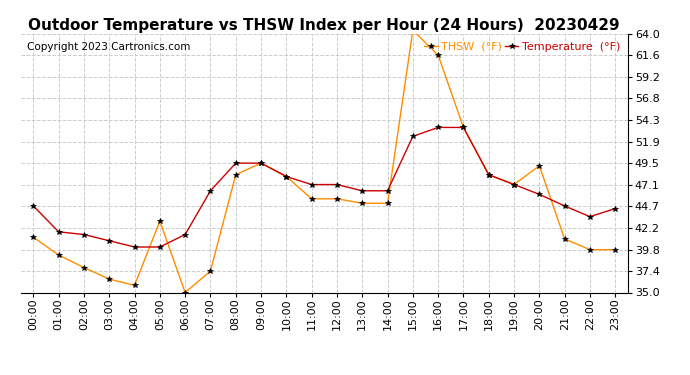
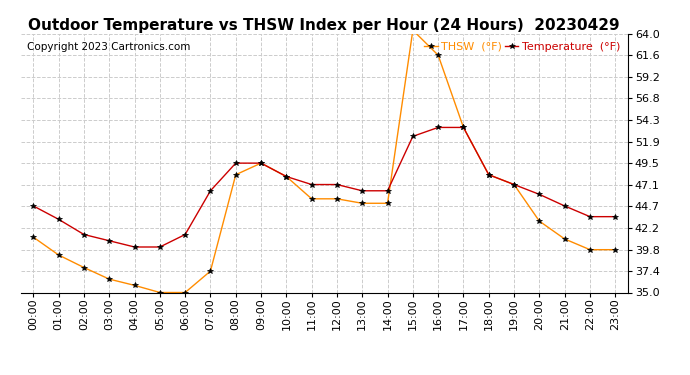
Temperature (°F)/01:00: 41.8 -> 43.2
THSW (°F)/05:00: 43.0 -> 35.0
THSW (°F)/20:00: 49.2 -> 43.0
Temperature (°F)/23:00: 44.4 -> 43.5
